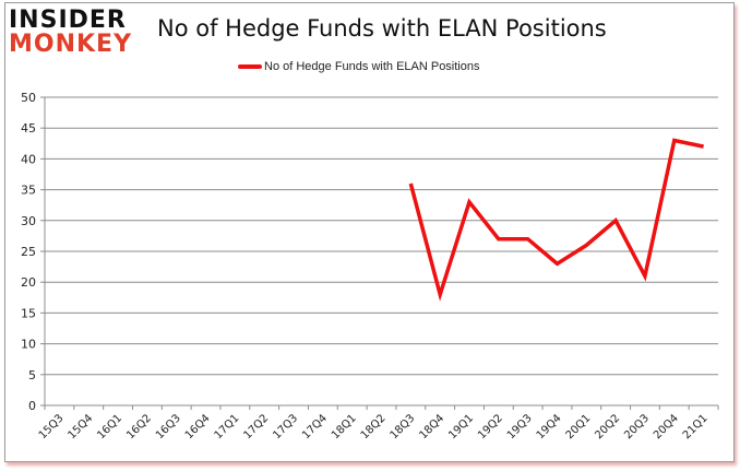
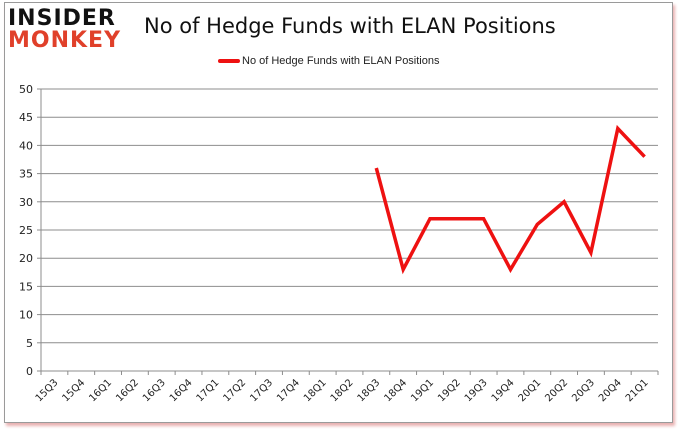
19Q1: 33 -> 27
19Q4: 23 -> 18
21Q1: 42 -> 38
